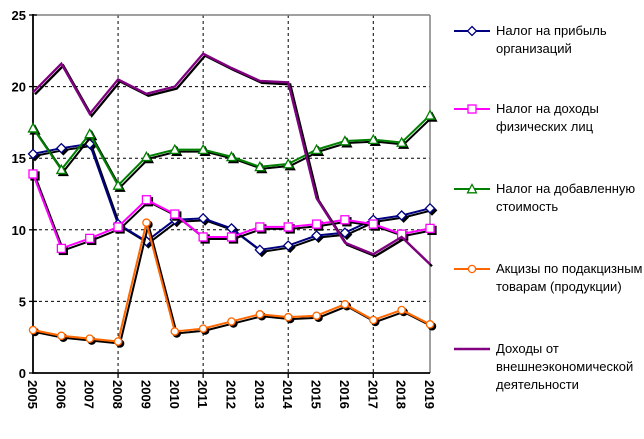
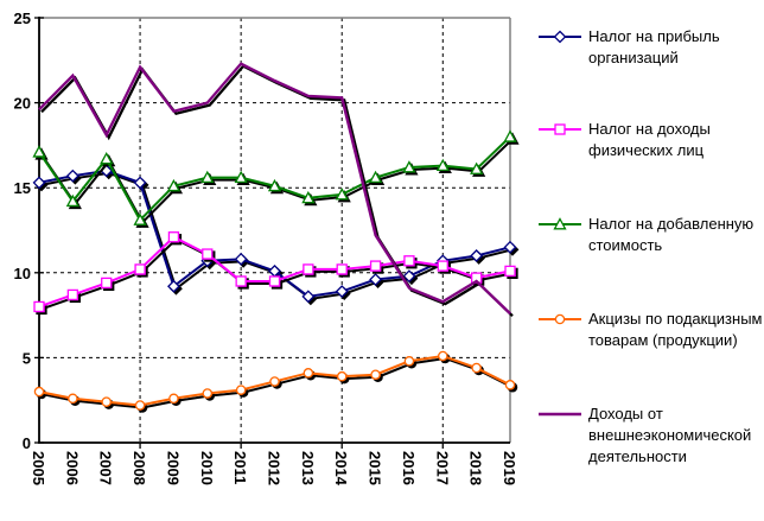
Налог на доходы физических лиц/2005: 13.9 -> 8.0
Налог на прибыль организаций/2008: 10.4 -> 15.3
Доходы от внешнеэкономической деятельности/2008: 20.5 -> 22.1
Акцизы по подакцизным товарам (продукции)/2009: 10.5 -> 2.6
Акцизы по подакцизным товарам (продукции)/2017: 3.7 -> 5.1
